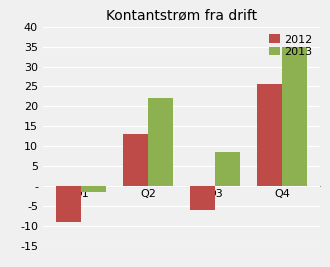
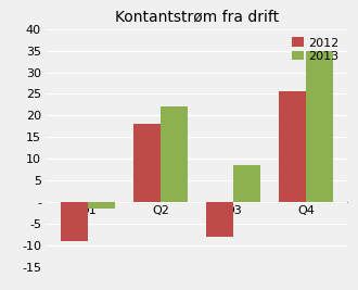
2012/Q2: 13.0 -> 18.0
2012/Q3: -6.0 -> -8.0
